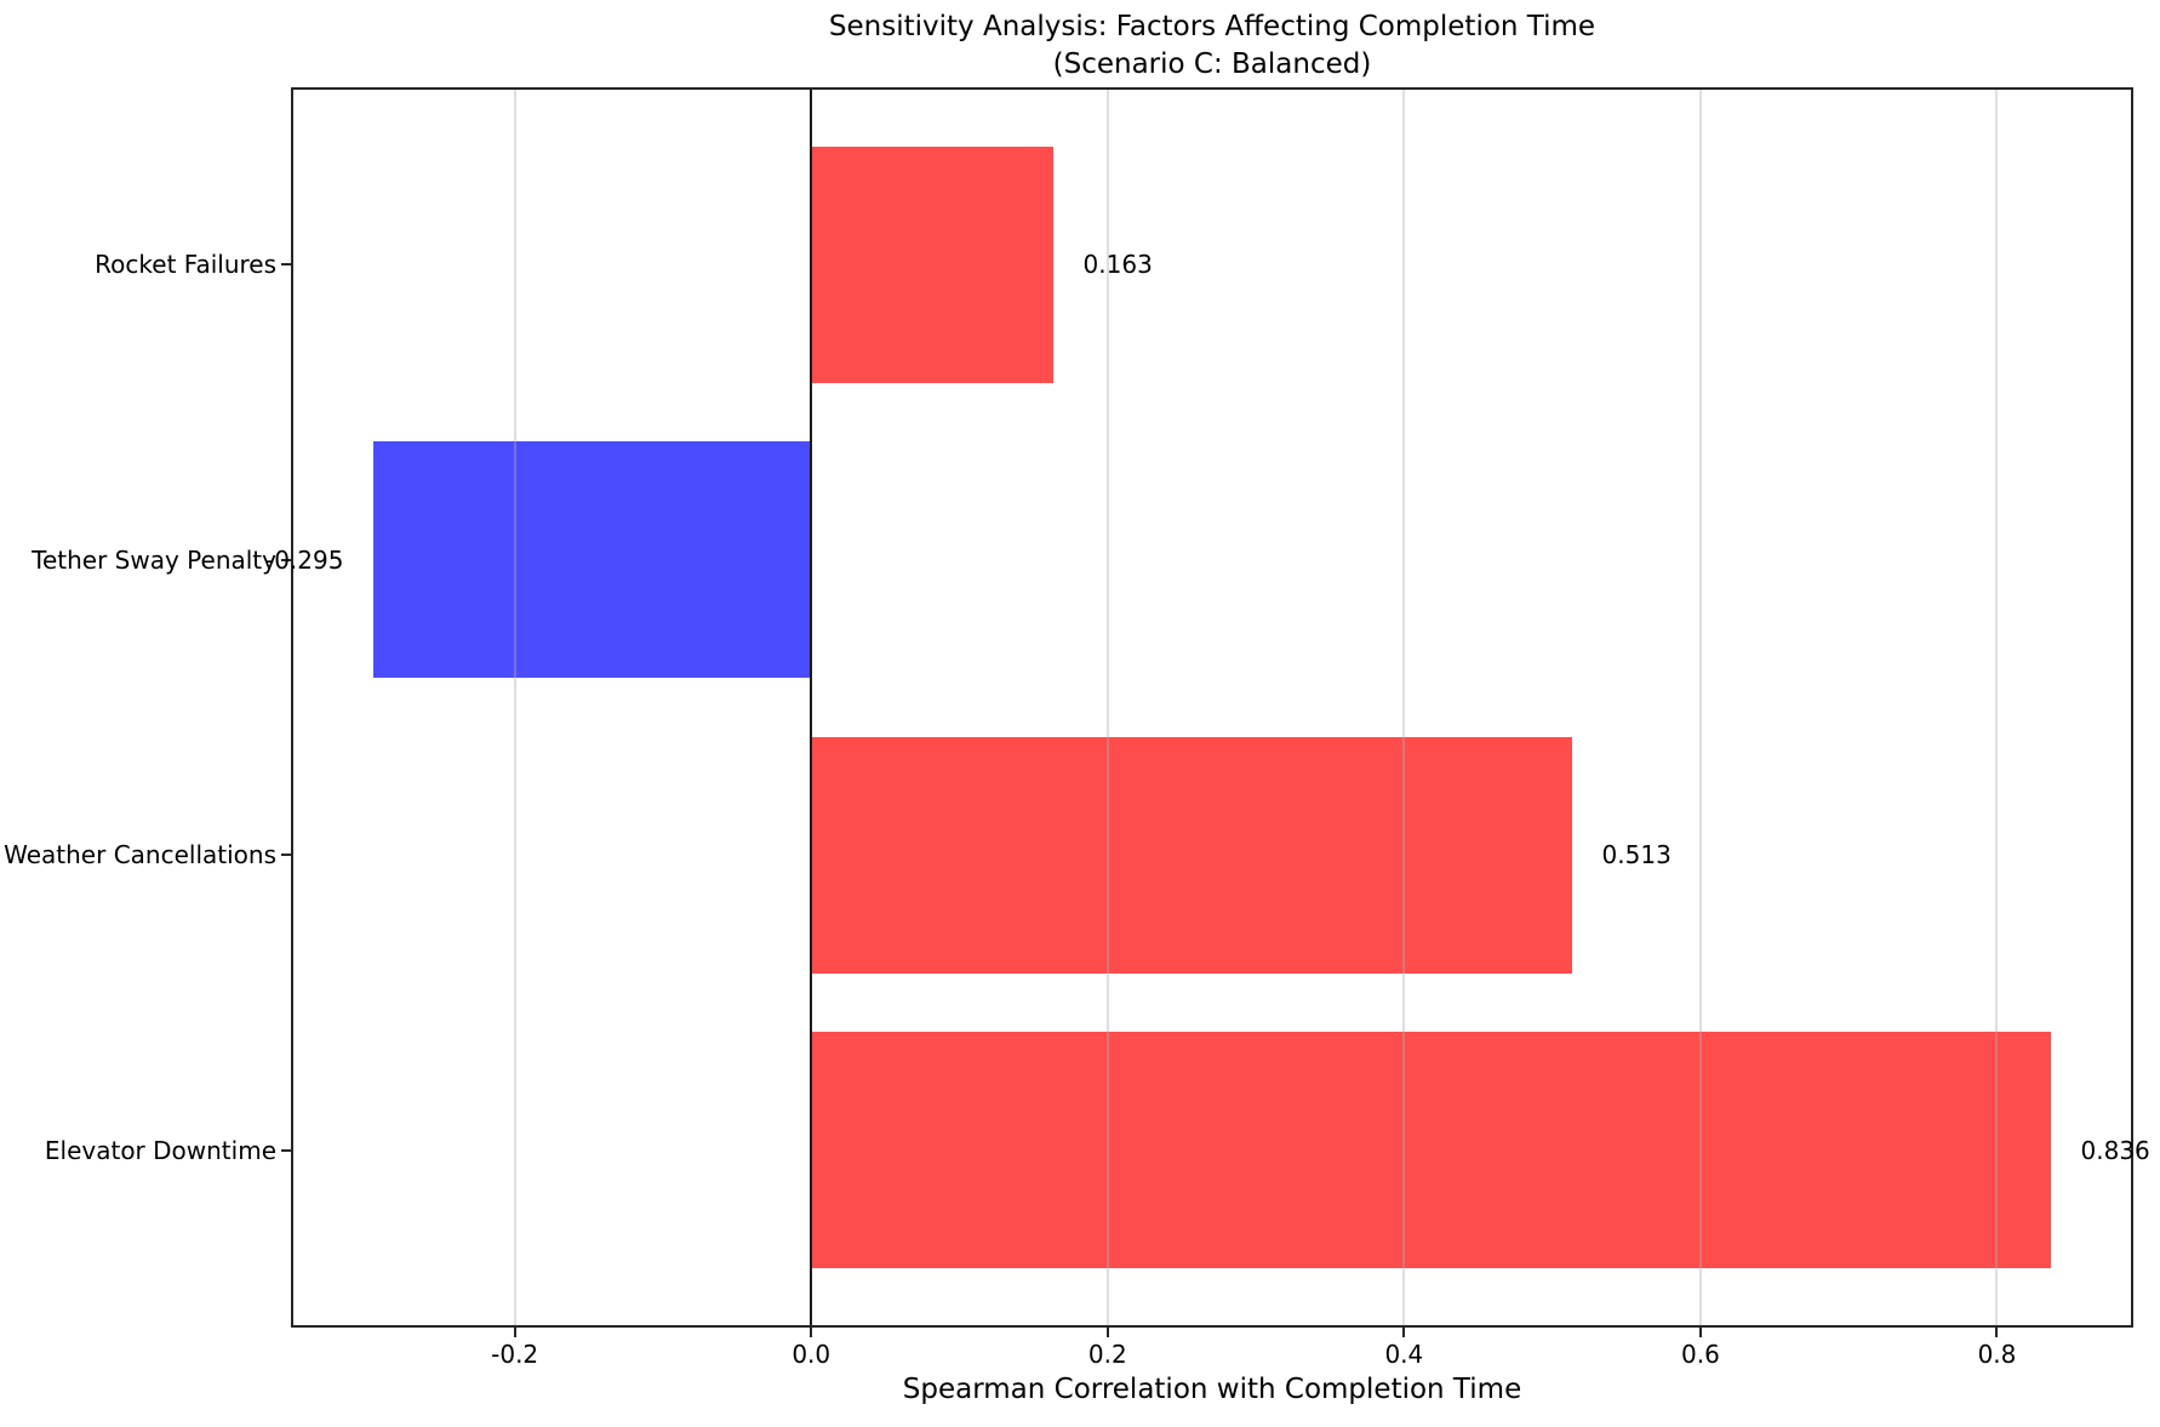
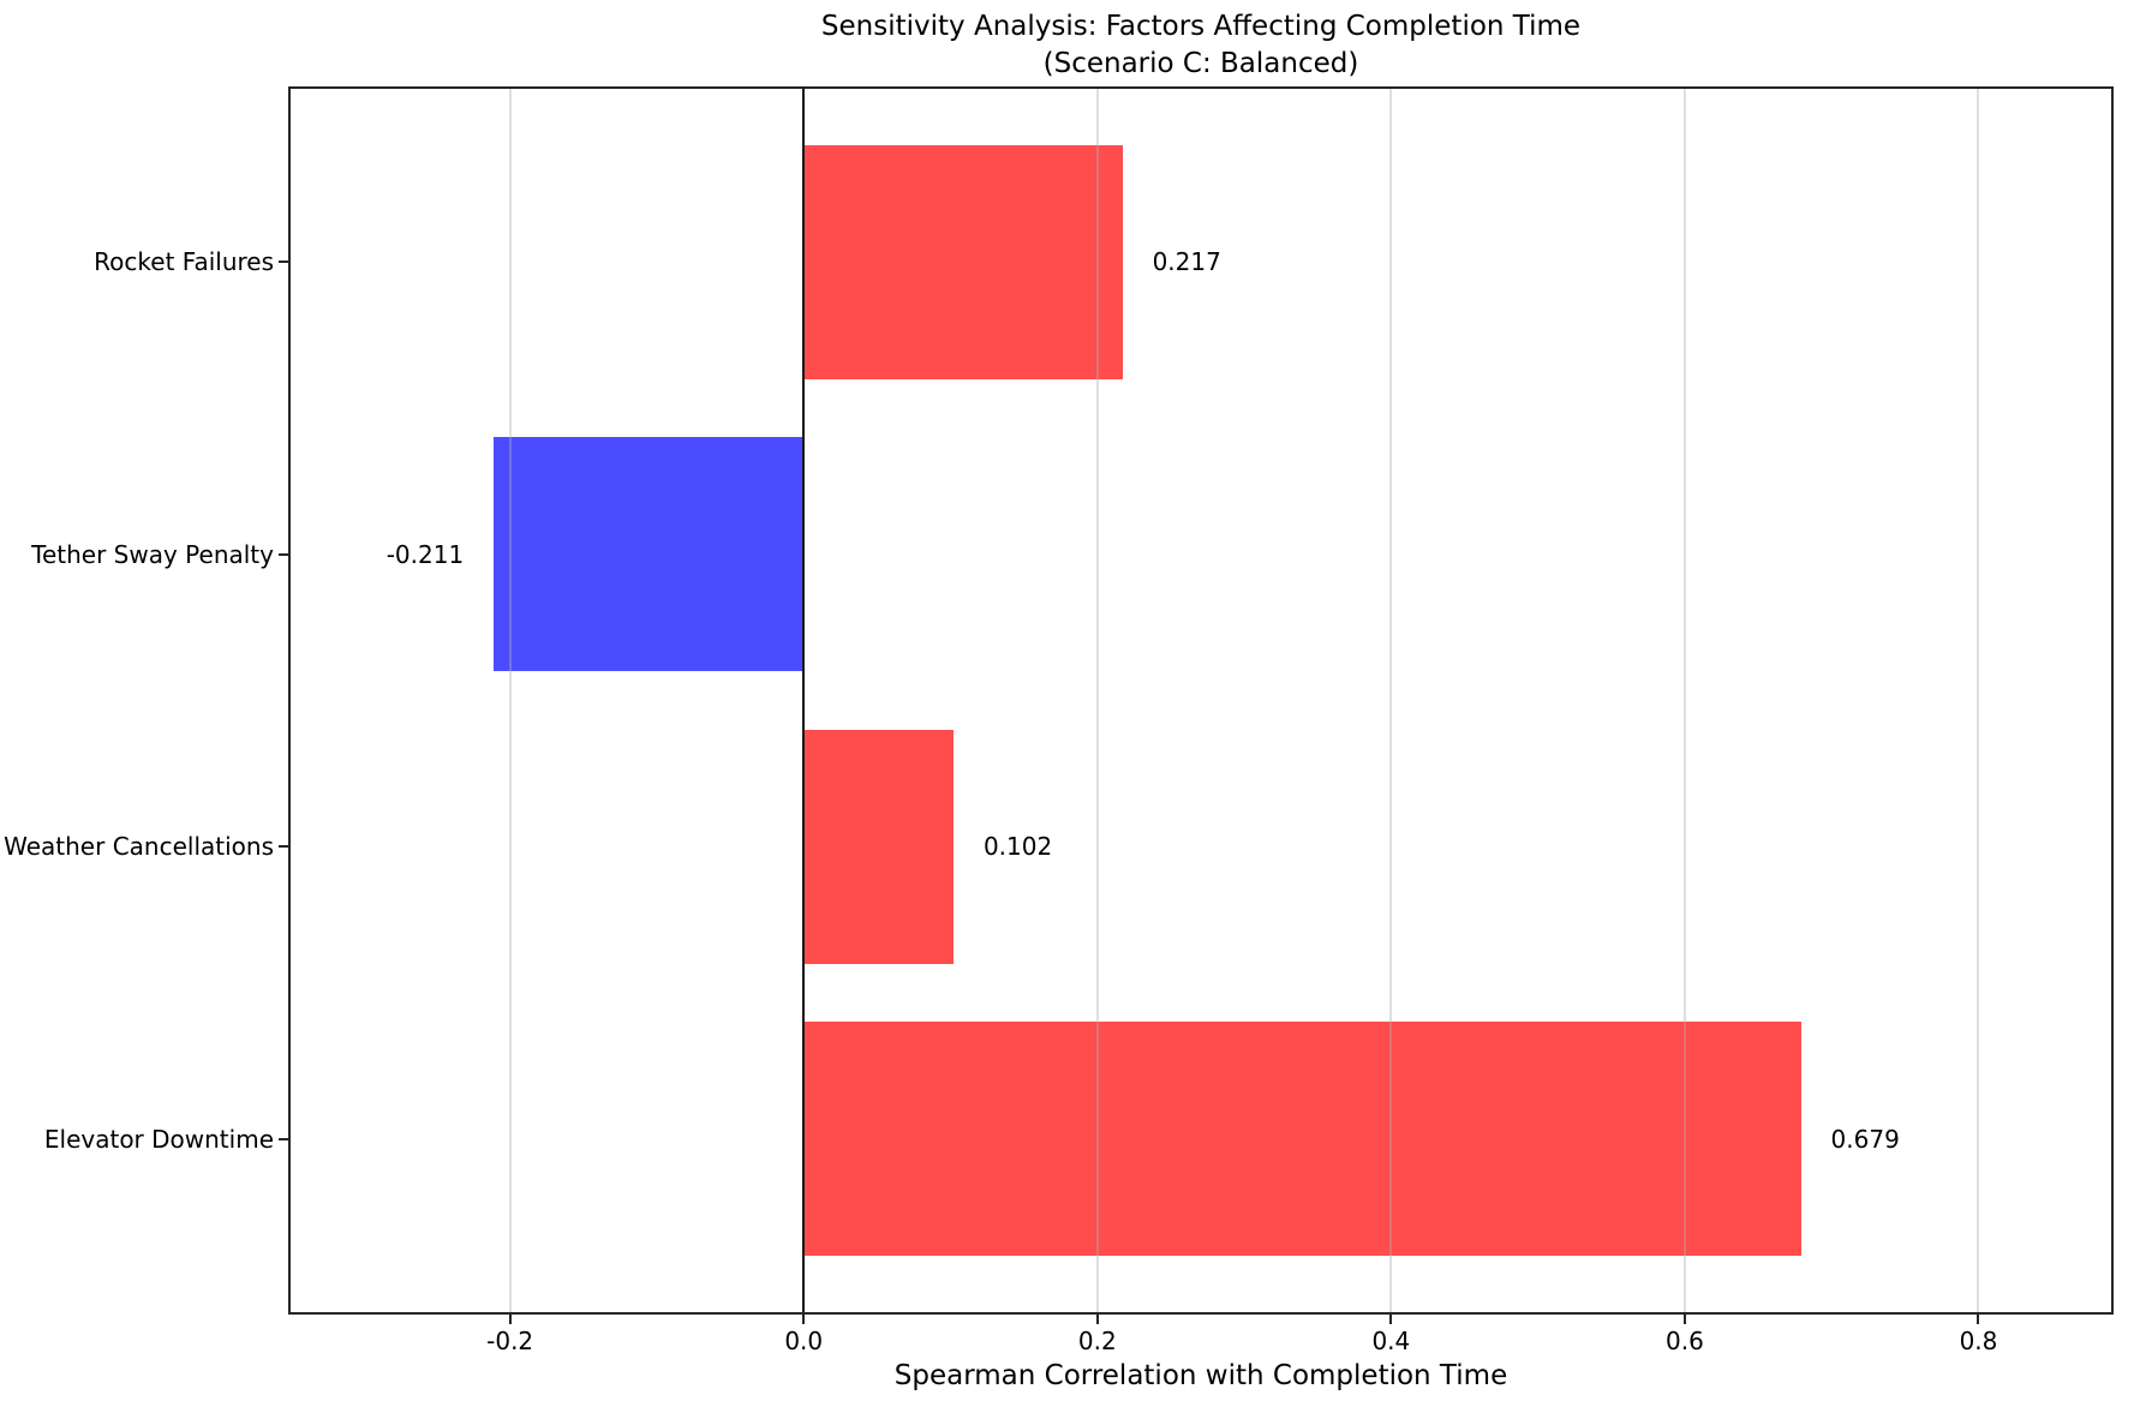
Rocket Failures: 0.163 -> 0.217
Tether Sway Penalty: -0.295 -> -0.211
Weather Cancellations: 0.513 -> 0.102
Elevator Downtime: 0.836 -> 0.679
